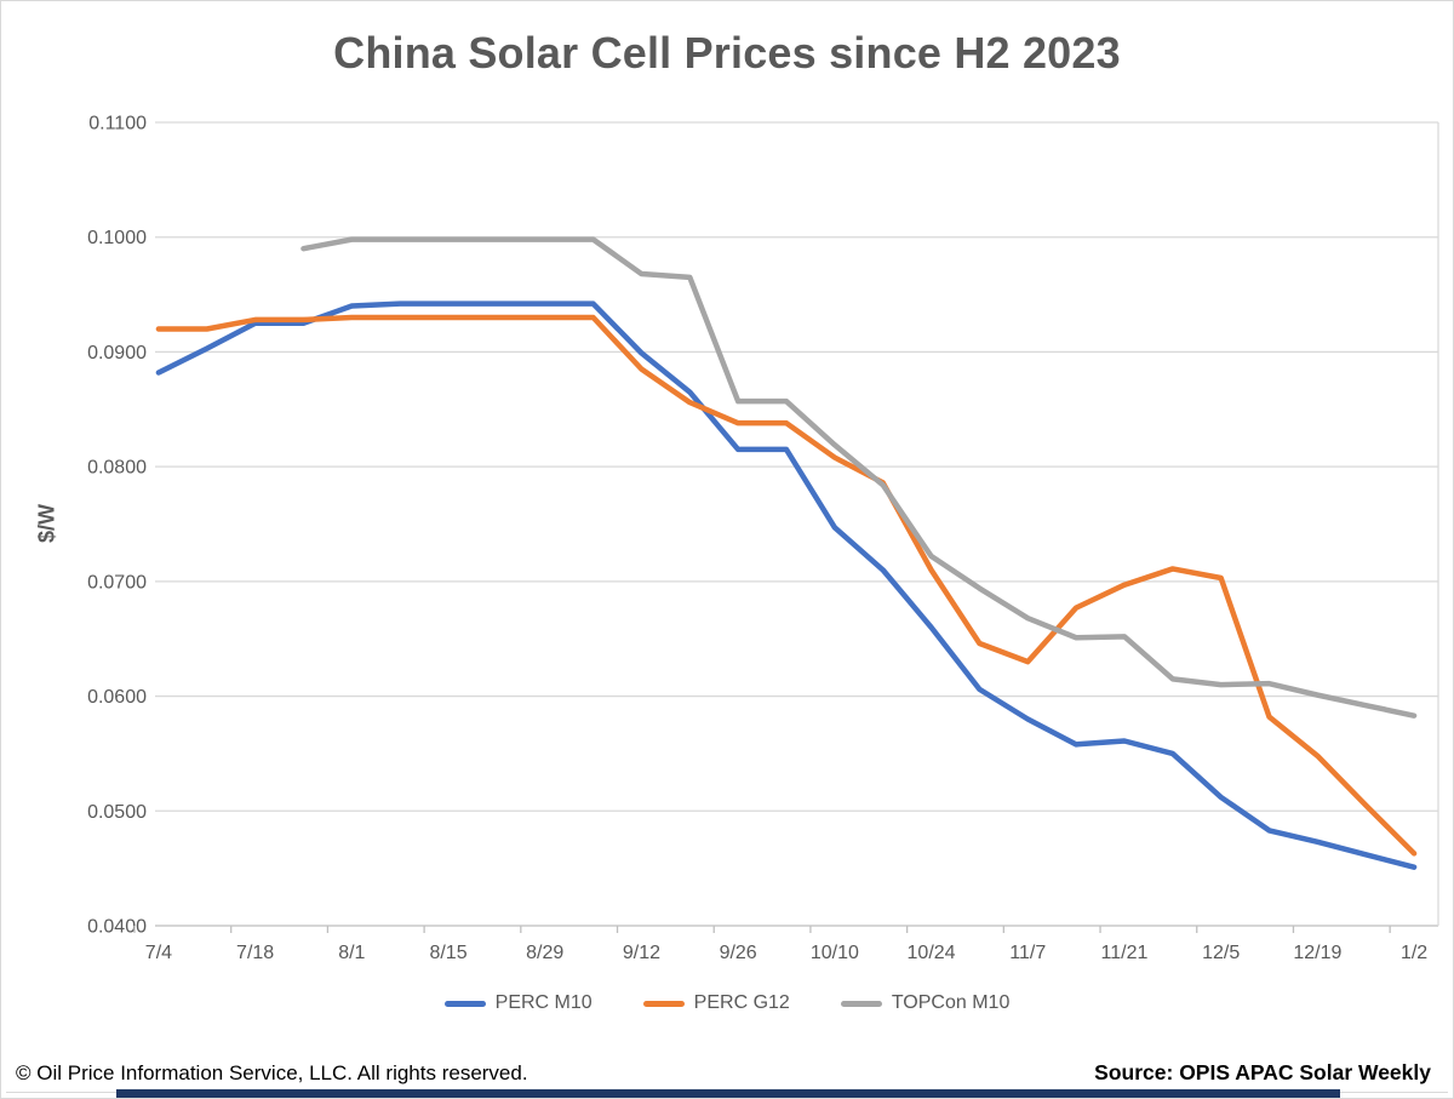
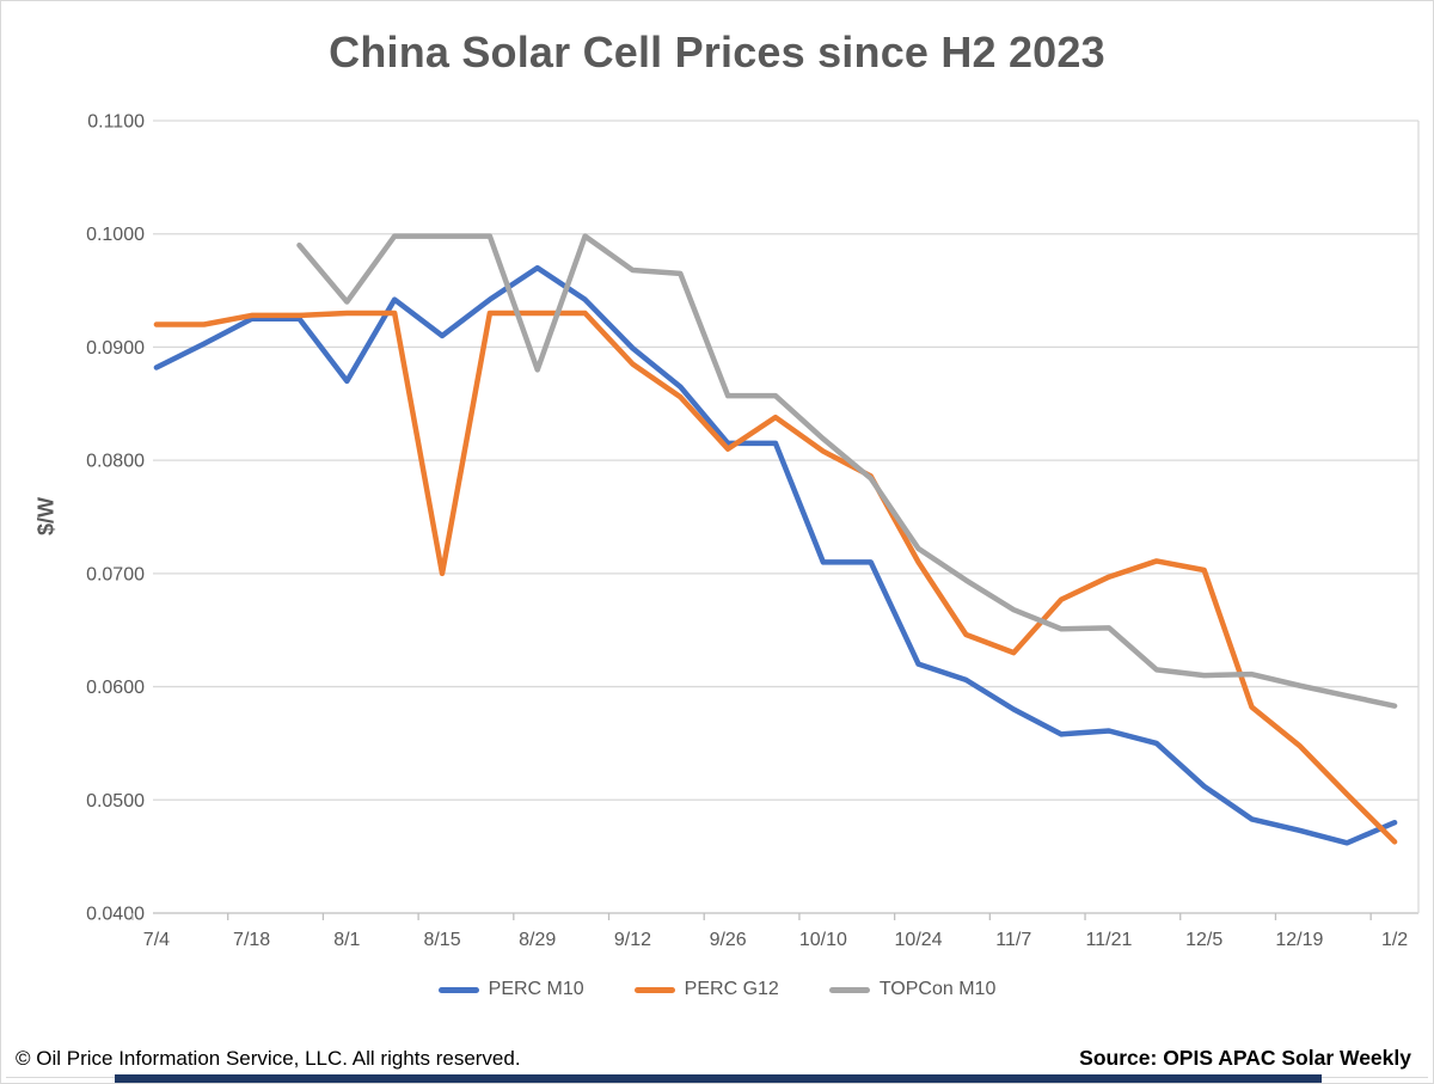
PERC M10/8/1: 0.094 -> 0.087
TOPCon M10/8/1: 0.100 -> 0.094
PERC M10/8/15: 0.094 -> 0.091
PERC G12/8/15: 0.093 -> 0.070
PERC M10/8/29: 0.094 -> 0.097
TOPCon M10/8/29: 0.100 -> 0.088
PERC G12/9/26: 0.084 -> 0.081
PERC M10/10/10: 0.075 -> 0.071
PERC M10/10/24: 0.066 -> 0.062
PERC M10/1/2: 0.045 -> 0.048
